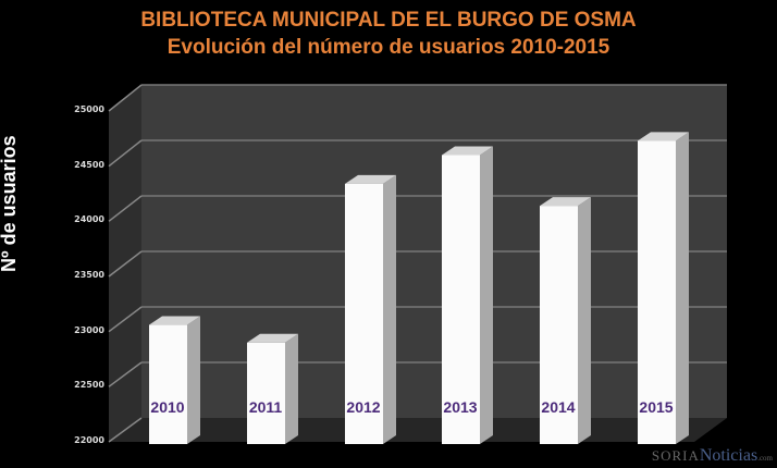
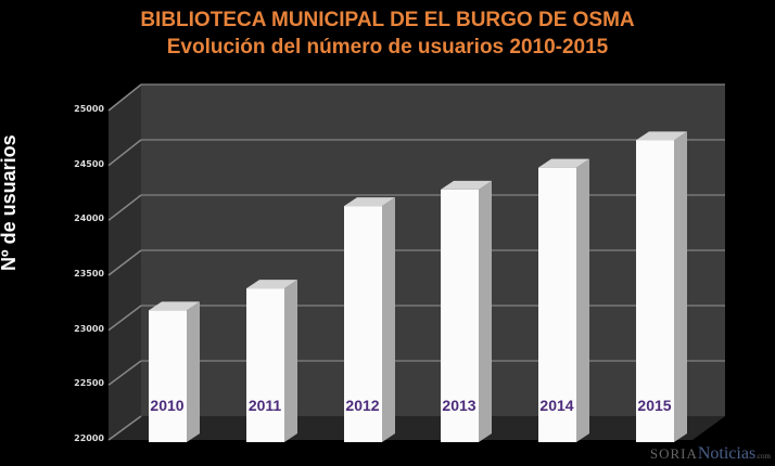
2010: 23080 -> 23200
2011: 22920 -> 23400
2012: 24360 -> 24150
2013: 24620 -> 24300
2014: 24160 -> 24500
